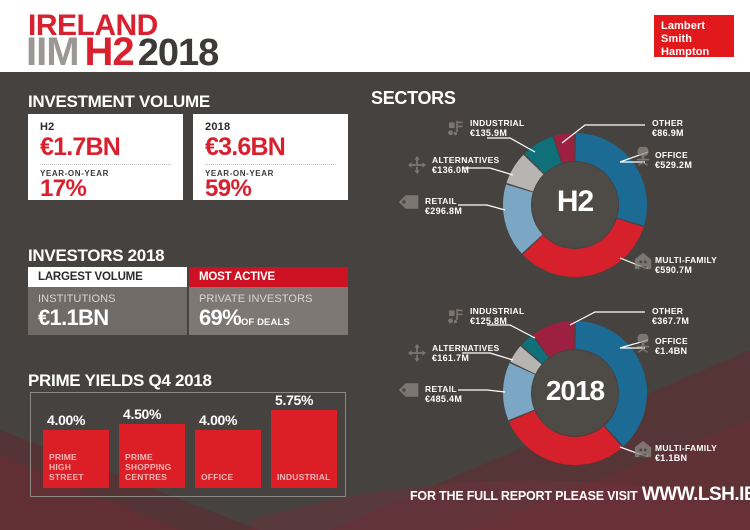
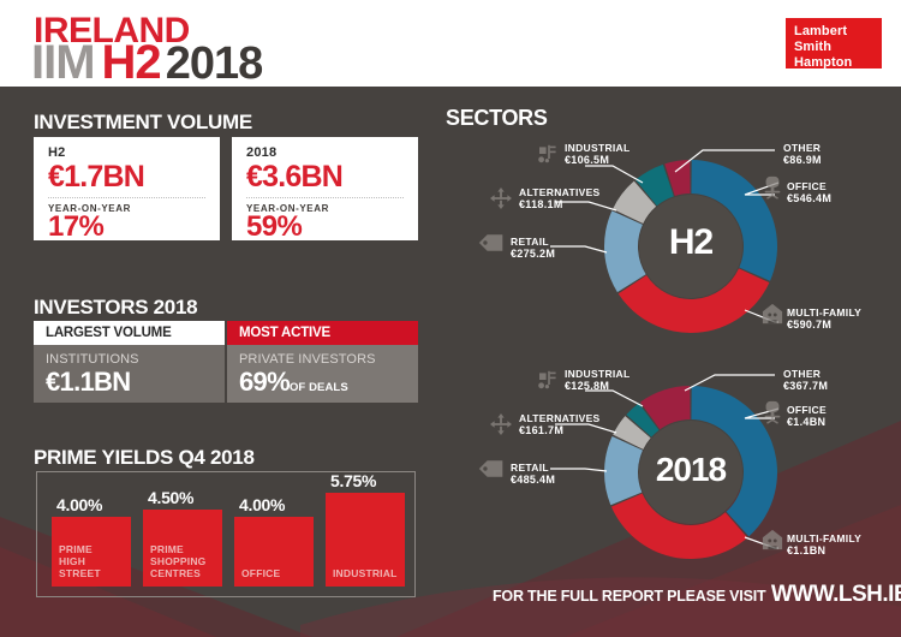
H2/OFFICE: €529.2M -> €546.4M
H2/RETAIL: €296.8M -> €275.2M
H2/ALTERNATIVES: €136.0M -> €118.1M
H2/INDUSTRIAL: €135.9M -> €106.5M
